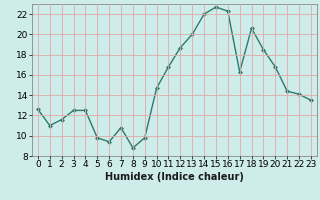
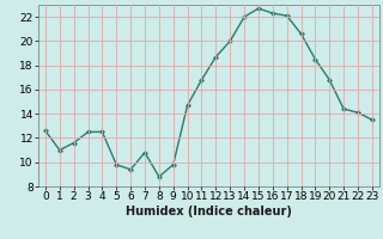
17: 16.3 -> 22.1
